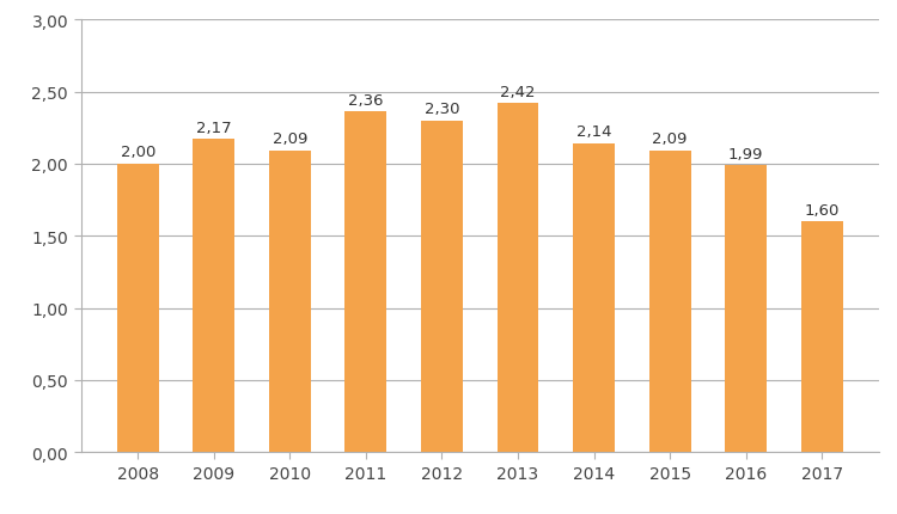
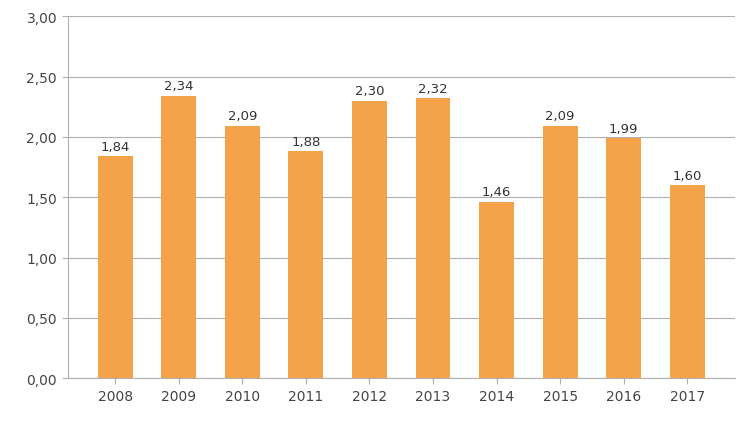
2008: 2,00 -> 1,84
2009: 2,17 -> 2,34
2011: 2,36 -> 1,88
2013: 2,42 -> 2,32
2014: 2,14 -> 1,46
